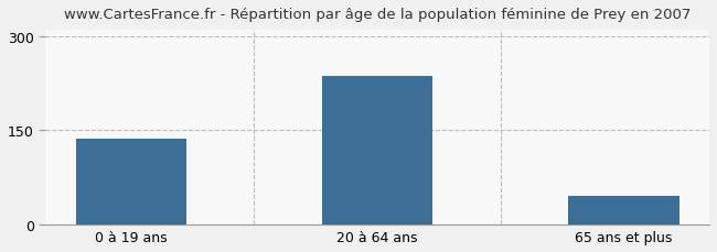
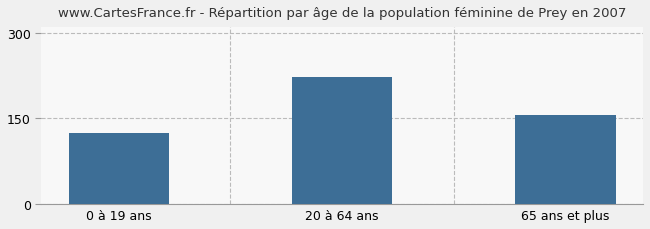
0 à 19 ans: 136 -> 124
20 à 64 ans: 236 -> 222
65 ans et plus: 46 -> 156
